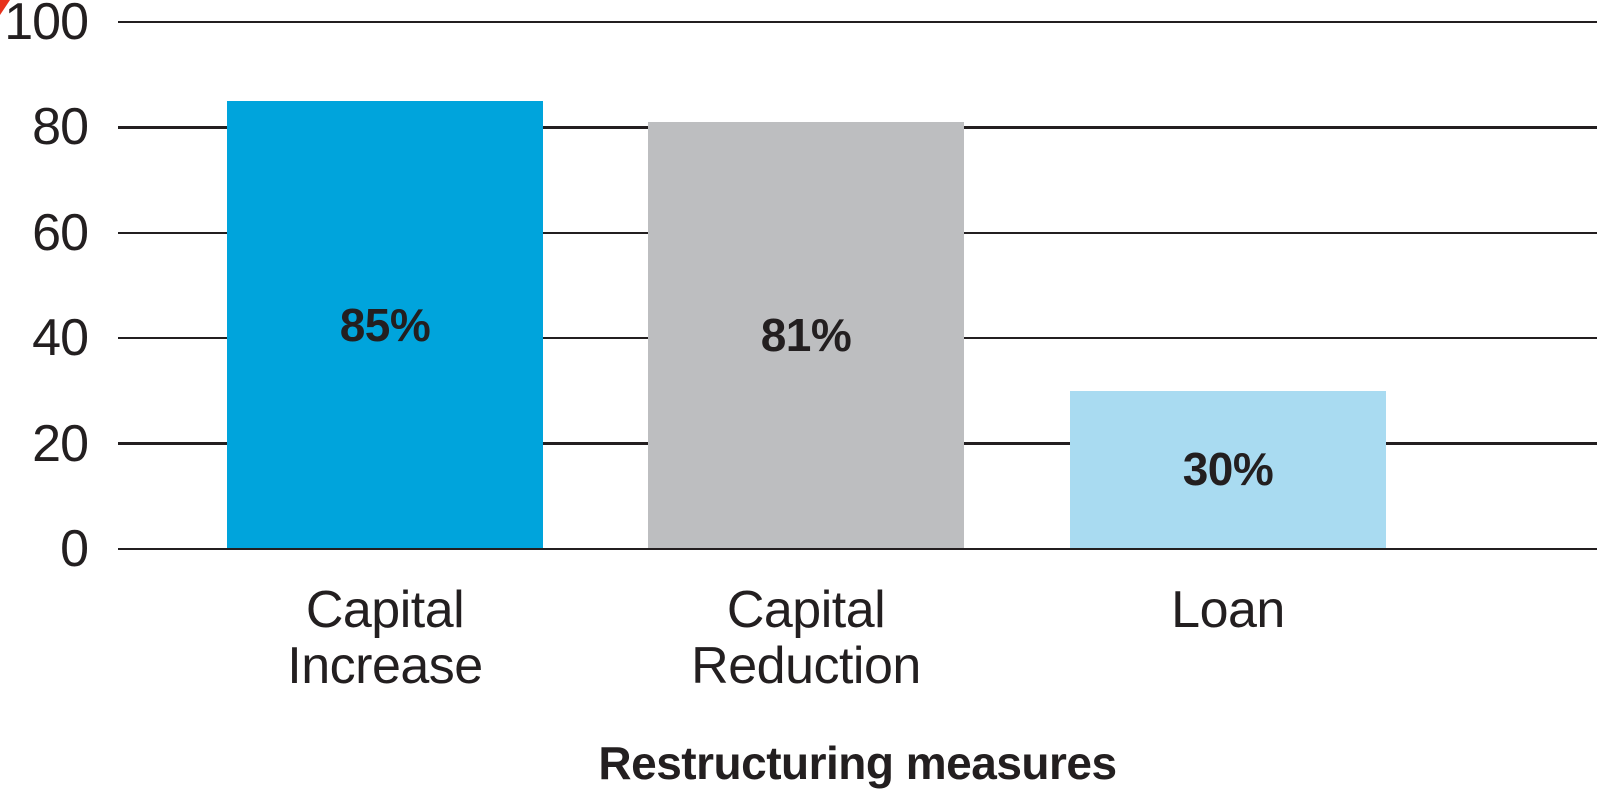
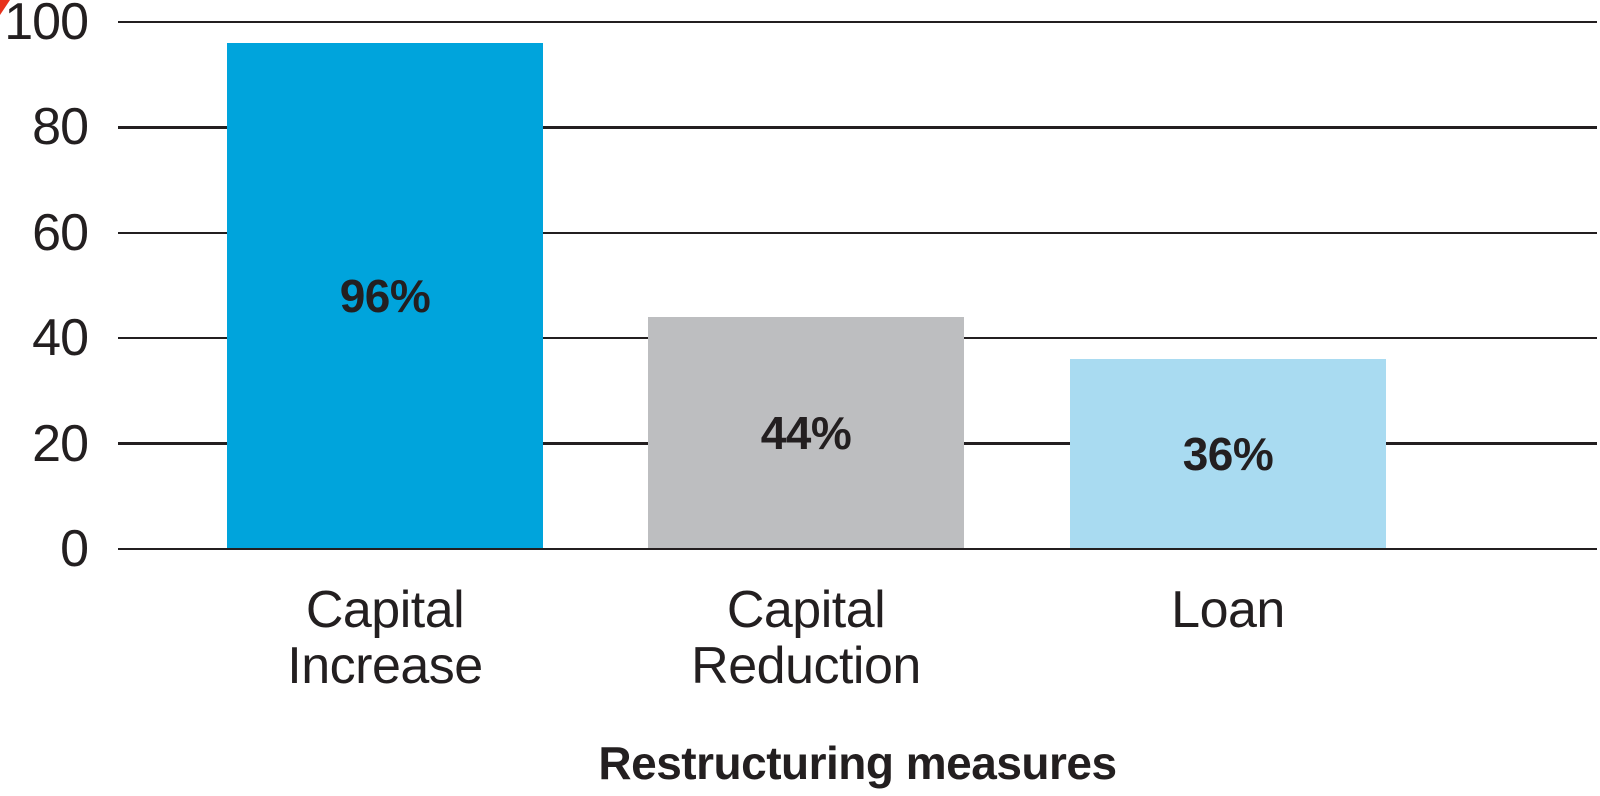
Capital Increase: 85% -> 96%
Capital Reduction: 81% -> 44%
Loan: 30% -> 36%
